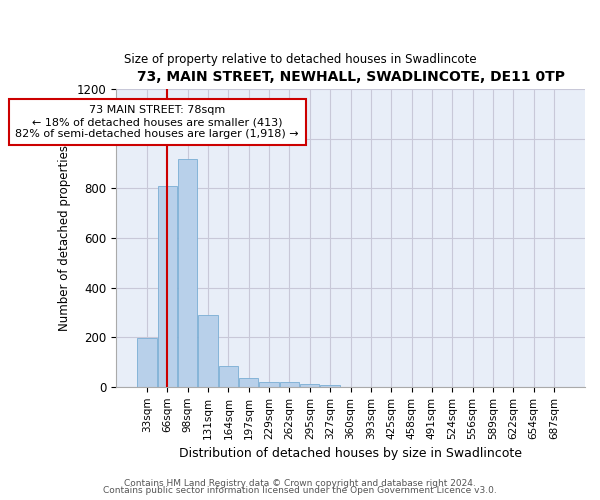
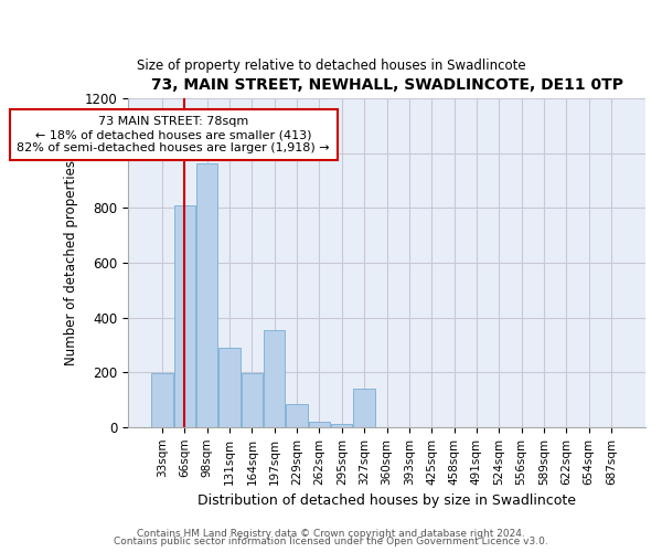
98sqm: 920 -> 965
164sqm: 85 -> 195
197sqm: 35 -> 355
229sqm: 20 -> 85
327sqm: 8 -> 140
